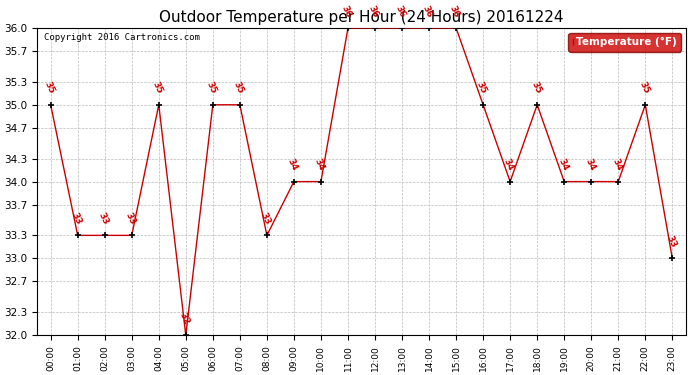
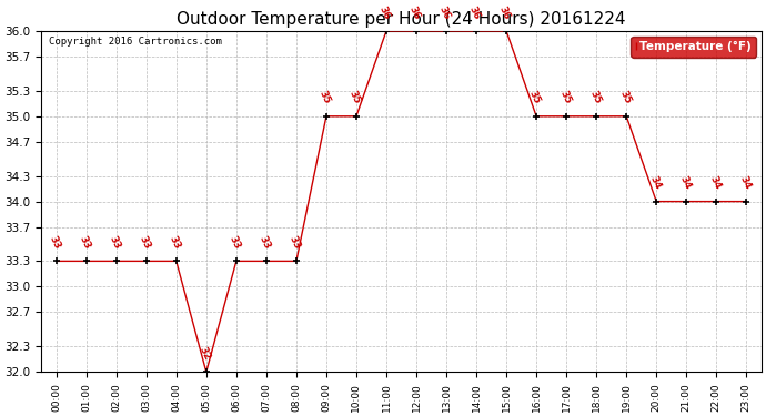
00:00: 35 -> 33
04:00: 35 -> 33
06:00: 35 -> 33
07:00: 35 -> 33
09:00: 34 -> 35
10:00: 34 -> 35
17:00: 34 -> 35
19:00: 34 -> 35
22:00: 35 -> 34
23:00: 33 -> 34
